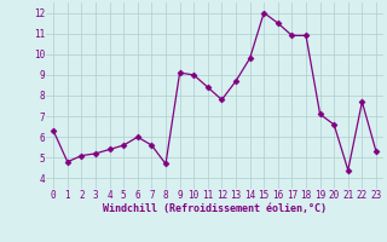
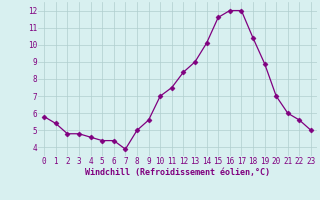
0: 6.3 -> 5.8
1: 4.8 -> 5.4
2: 5.1 -> 4.8
3: 5.2 -> 4.8
4: 5.4 -> 4.6
5: 5.6 -> 4.4
6: 6.0 -> 4.4
7: 5.6 -> 3.9
8: 4.7 -> 5.0
9: 9.1 -> 5.6
10: 9.0 -> 7.0
11: 8.4 -> 7.5
12: 7.8 -> 8.4
13: 8.7 -> 9.0
14: 9.8 -> 10.1
15: 12.0 -> 11.6
16: 11.5 -> 12.0
17: 10.9 -> 12.0
18: 10.9 -> 10.4
19: 7.1 -> 8.9
20: 6.6 -> 7.0
21: 4.4 -> 6.0
22: 7.7 -> 5.6
23: 5.3 -> 5.0
